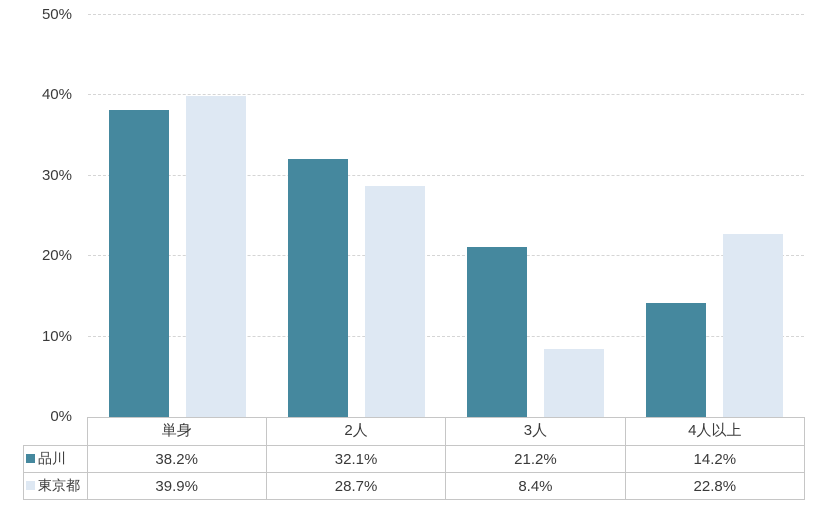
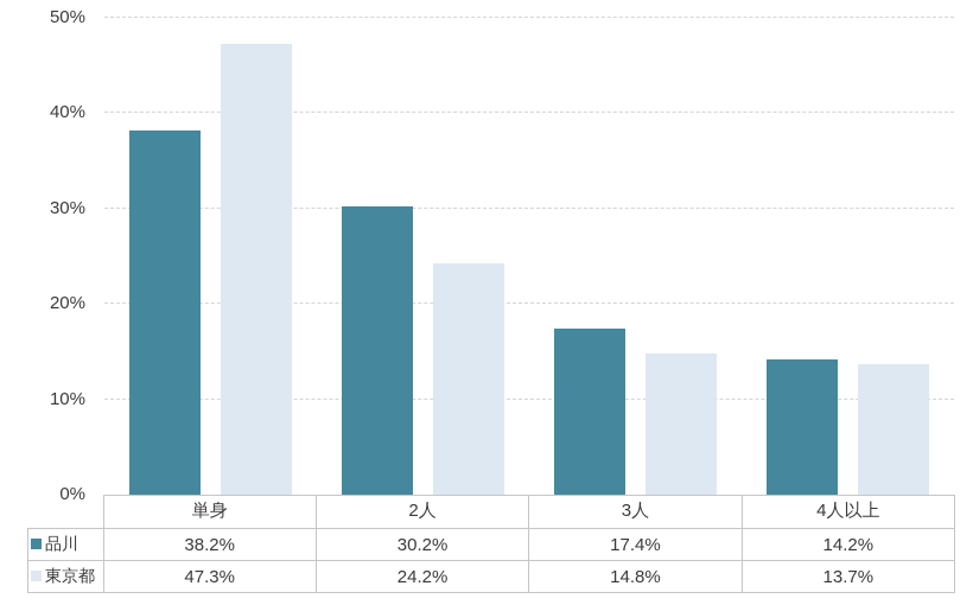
東京都/単身: 39.9% -> 47.3%
品川/2人: 32.1% -> 30.2%
東京都/2人: 28.7% -> 24.2%
品川/3人: 21.2% -> 17.4%
東京都/3人: 8.4% -> 14.8%
東京都/4人以上: 22.8% -> 13.7%
